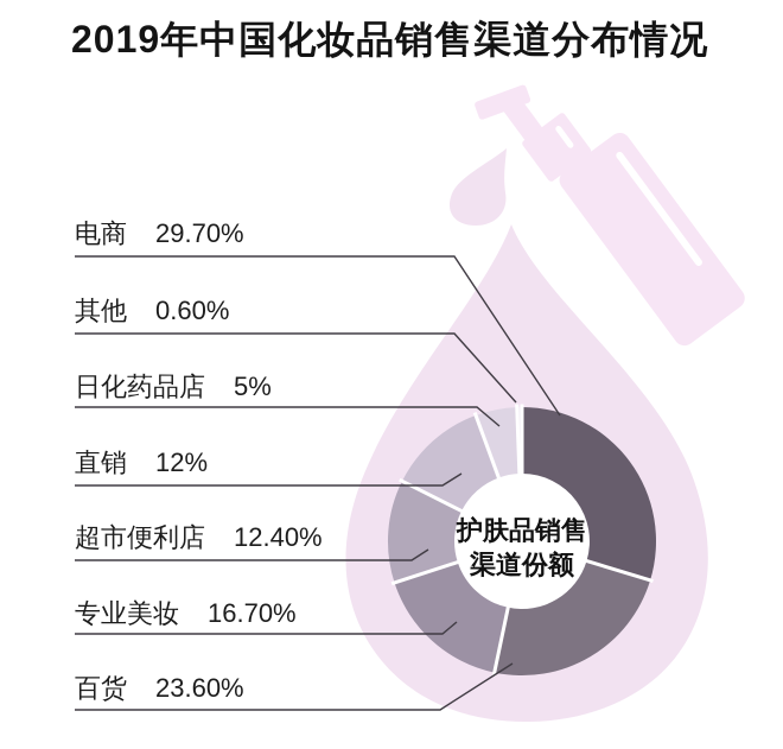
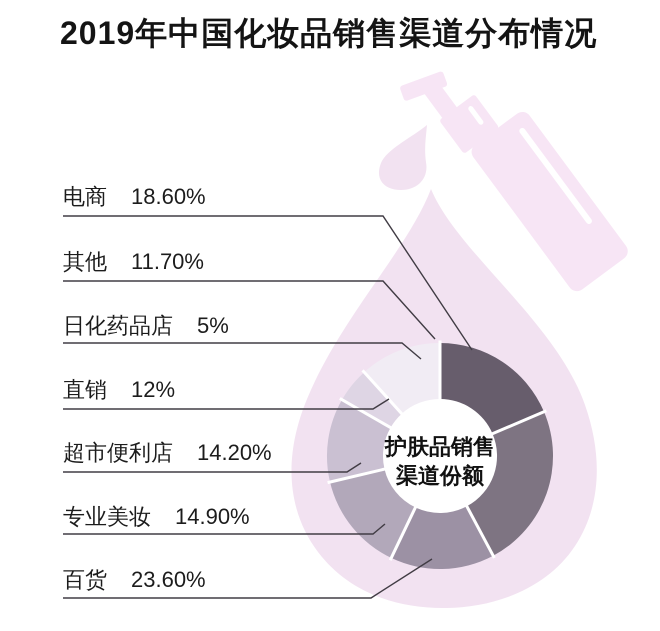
电商: 29.70% -> 18.60%
其他: 0.60% -> 11.70%
超市便利店: 12.40% -> 14.20%
专业美妆: 16.70% -> 14.90%
